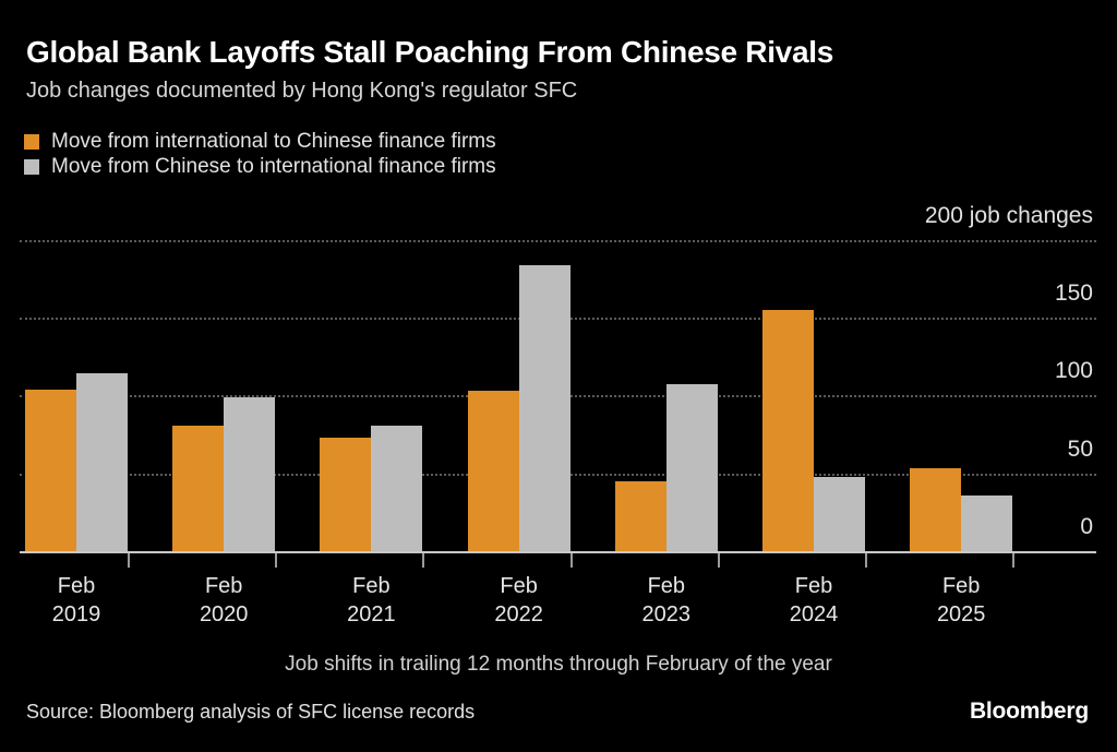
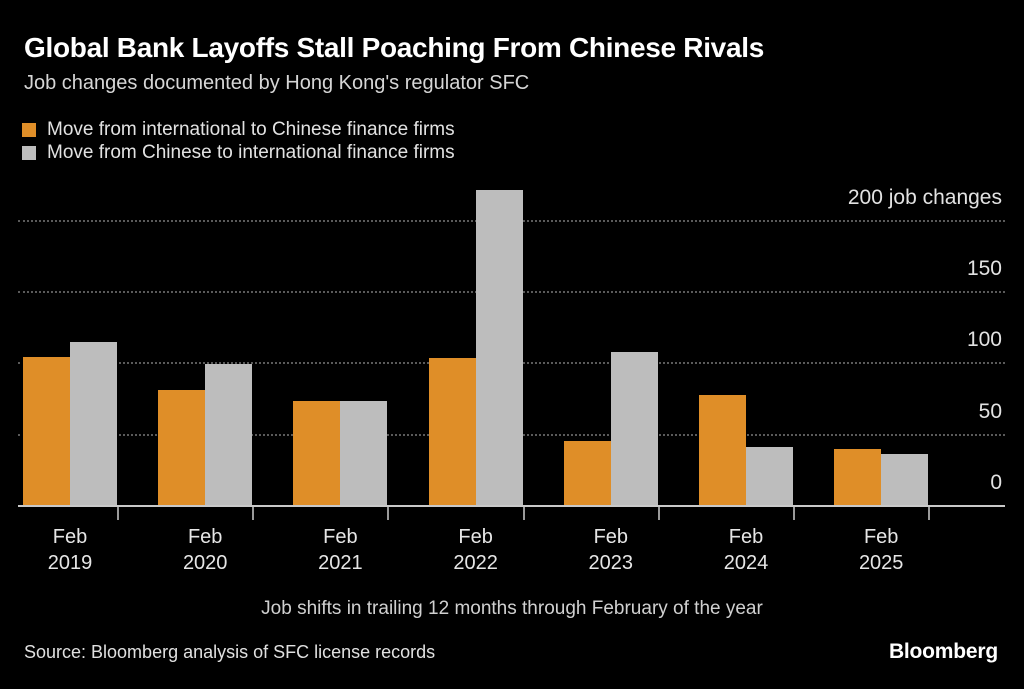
Move from Chinese to international finance firms/Feb 2021: 81 -> 73
Move from Chinese to international finance firms/Feb 2022: 184 -> 221
Move from international to Chinese finance firms/Feb 2024: 155 -> 77
Move from Chinese to international finance firms/Feb 2024: 48 -> 41
Move from international to Chinese finance firms/Feb 2025: 53 -> 39
